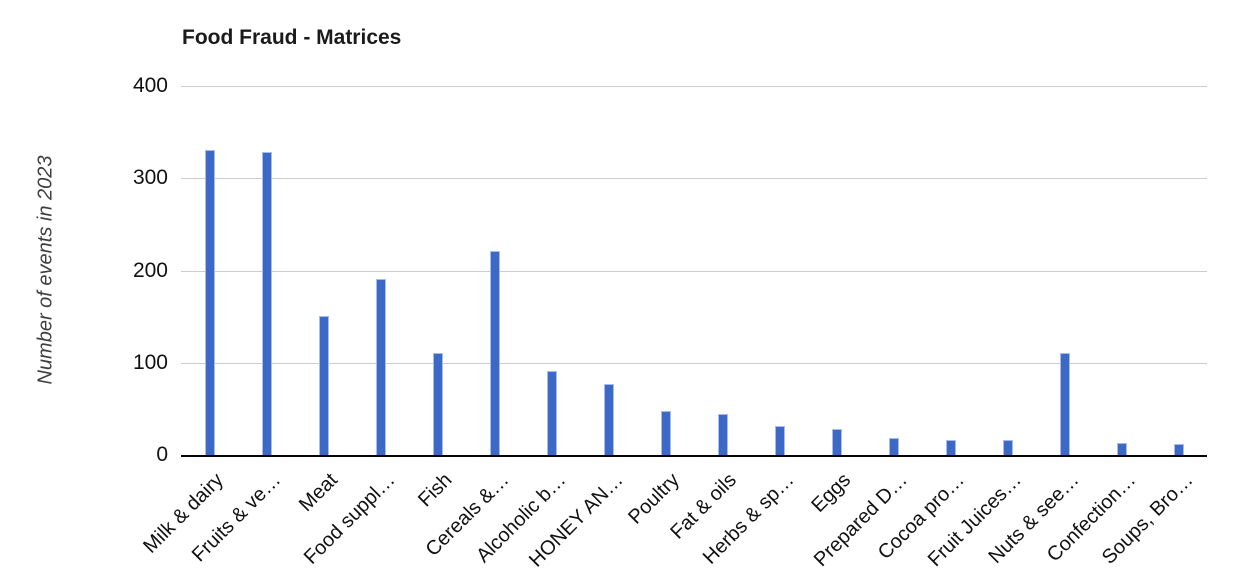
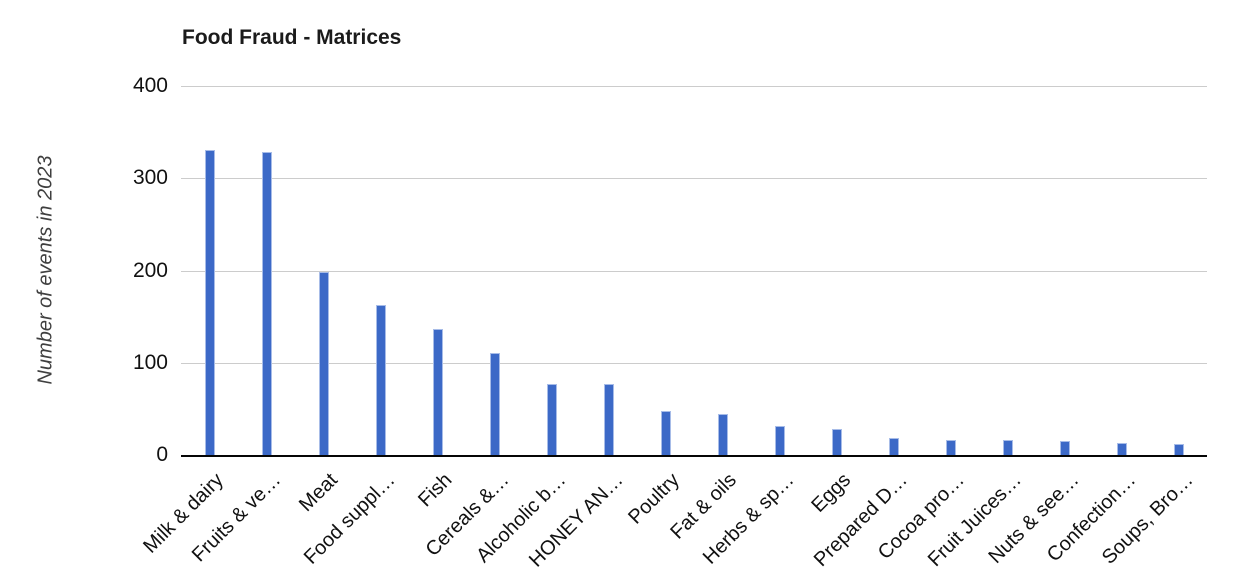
Meat: 150 -> 200
Food suppl…: 190 -> 160
Fish: 110 -> 140
Cereals &…: 220 -> 110
Alcoholic b…: 90 -> 80
Nuts & see…: 110 -> 10
